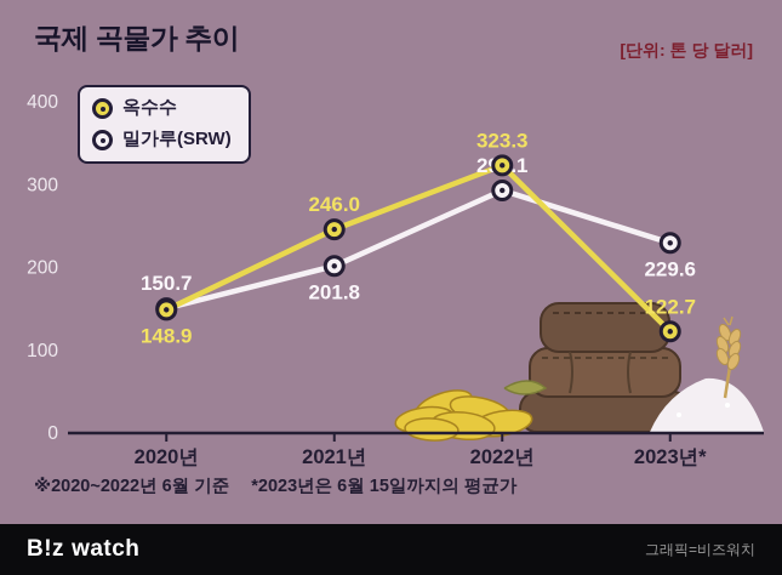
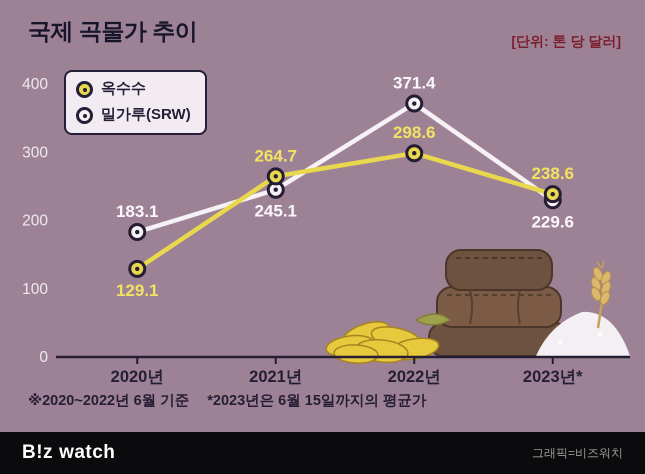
옥수수/2020년: 148.9 -> 129.1
밀가루(SRW)/2020년: 150.7 -> 183.1
옥수수/2021년: 246.0 -> 264.7
밀가루(SRW)/2021년: 201.8 -> 245.1
옥수수/2022년: 323.3 -> 298.6
밀가루(SRW)/2022년: 293.1 -> 371.4
옥수수/2023년*: 122.7 -> 238.6
